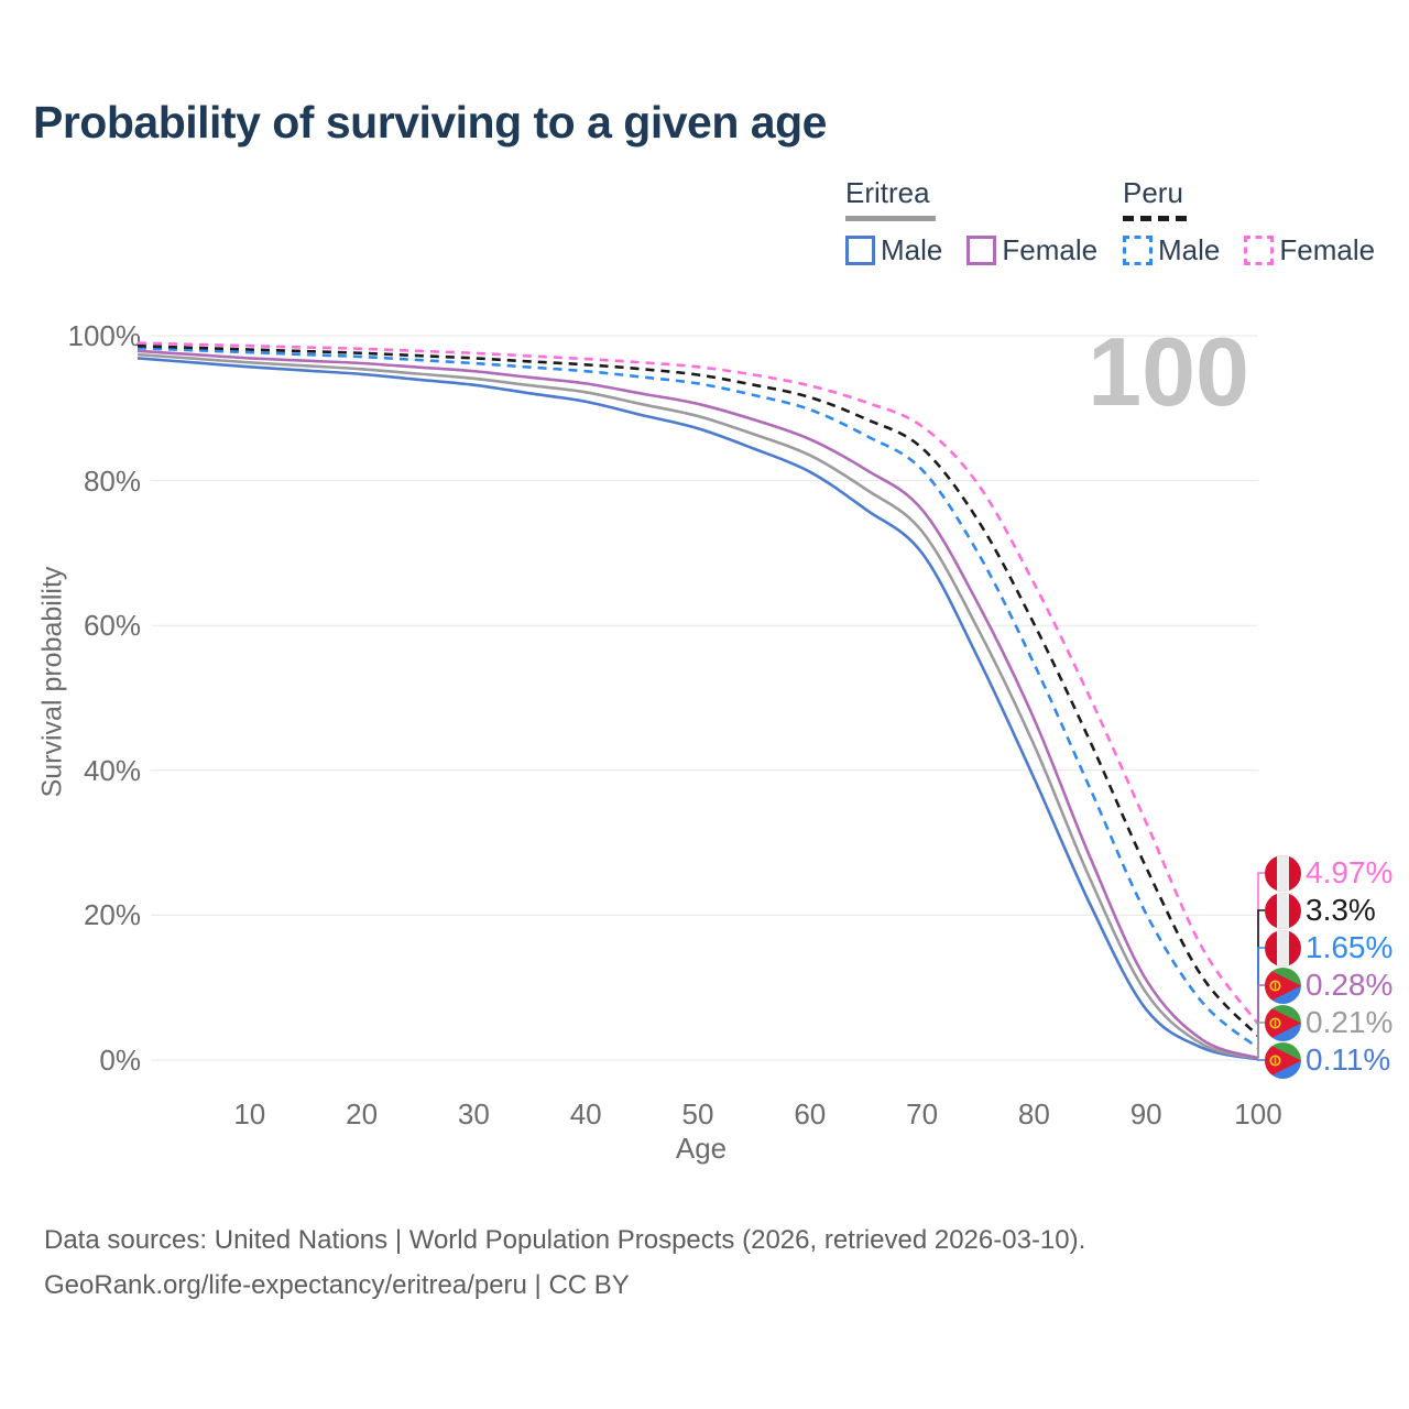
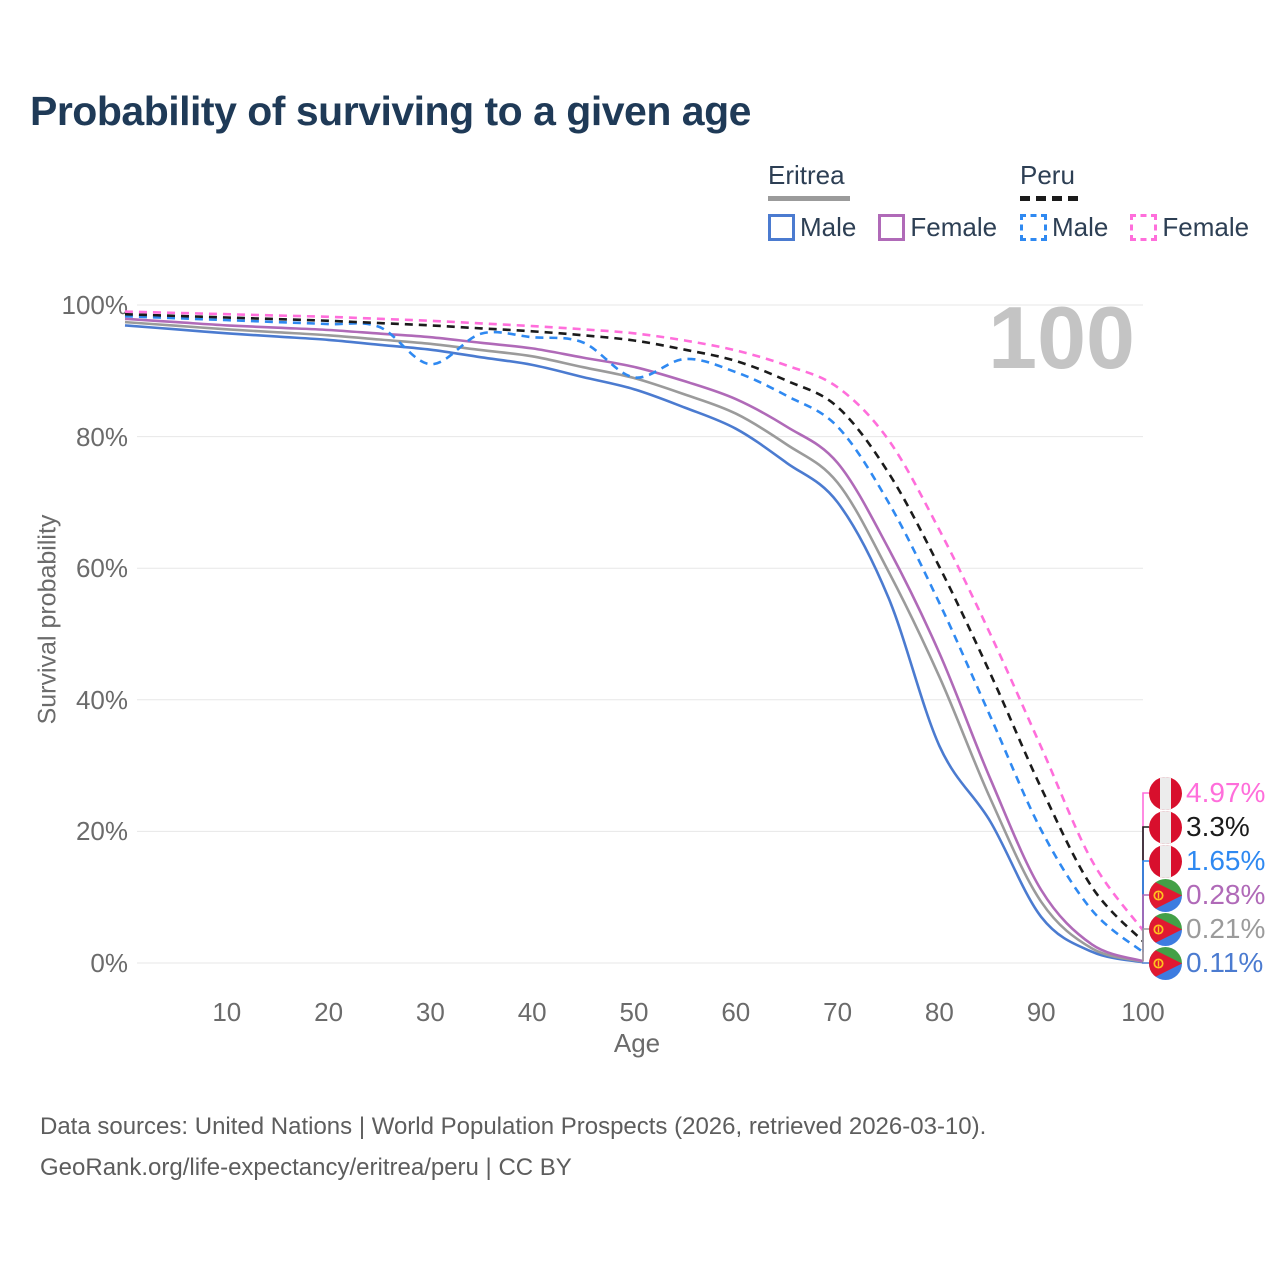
Peru Male/30: 96% -> 91%
Peru Male/50: 93% -> 89%
Eritrea Male/80: 39% -> 33%
